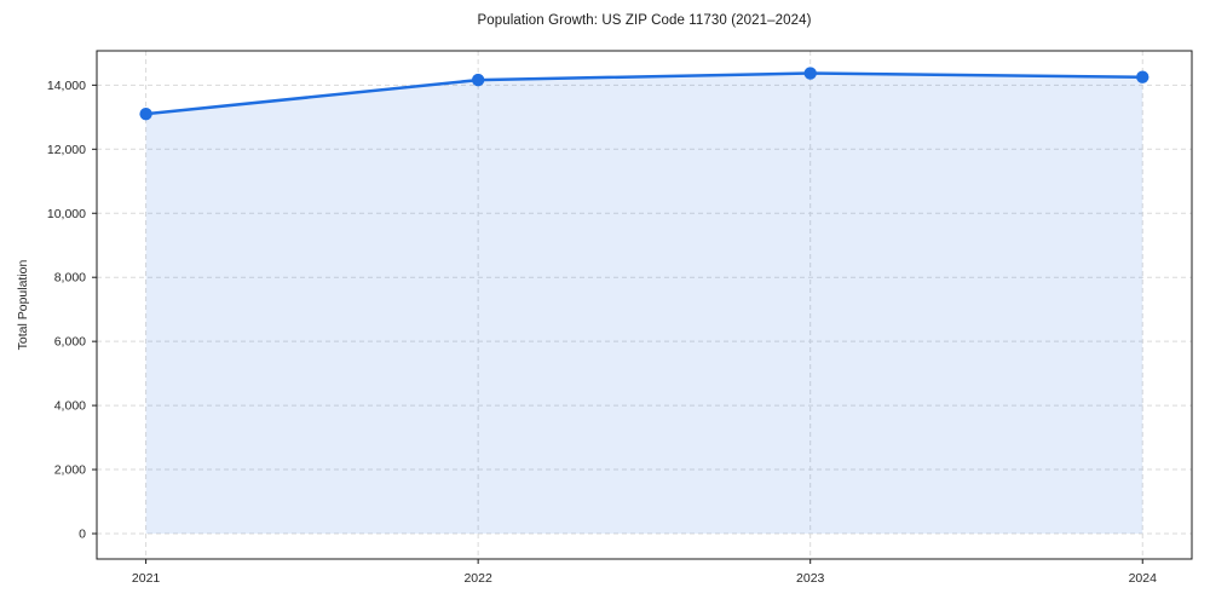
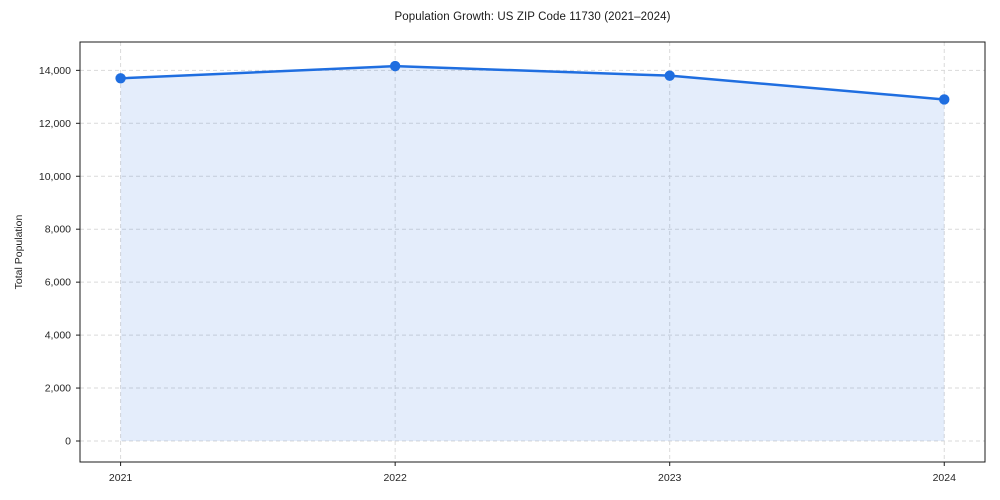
2021: 13100 -> 13700
2023: 14400 -> 13800
2024: 14200 -> 12900
